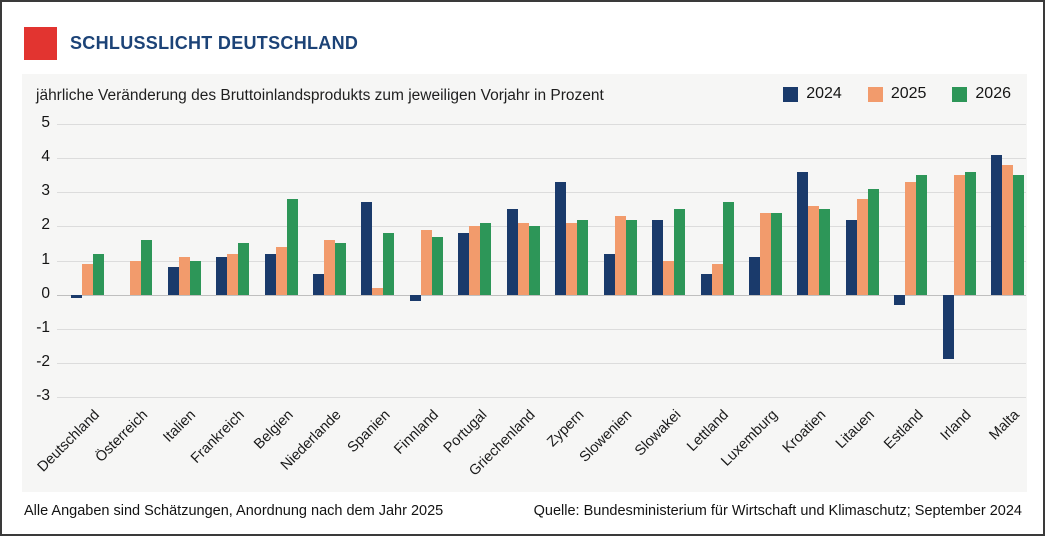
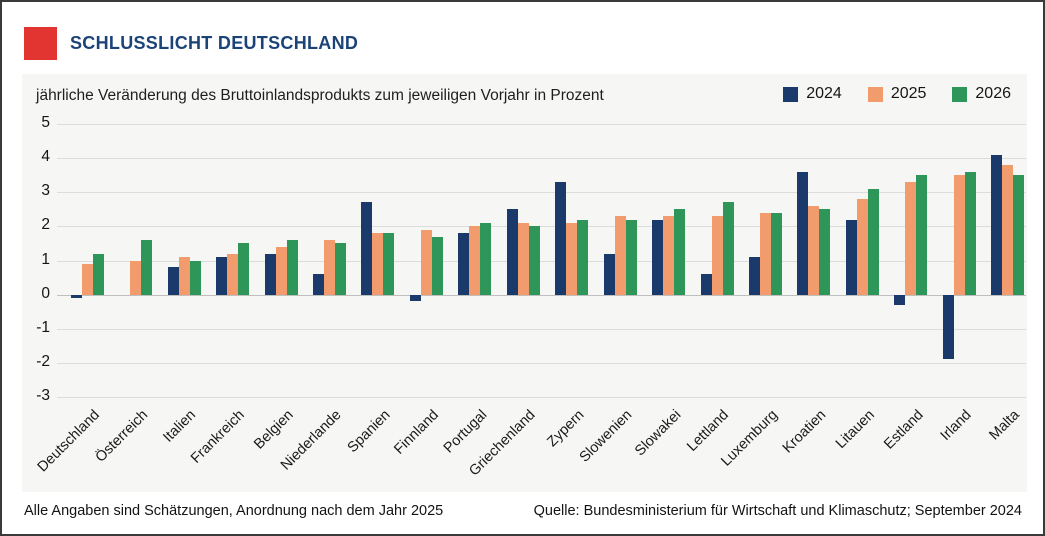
2026/Belgien: 2.8 -> 1.6
2025/Spanien: 0.2 -> 1.8
2025/Slowakei: 1.0 -> 2.3
2025/Lettland: 0.9 -> 2.3
